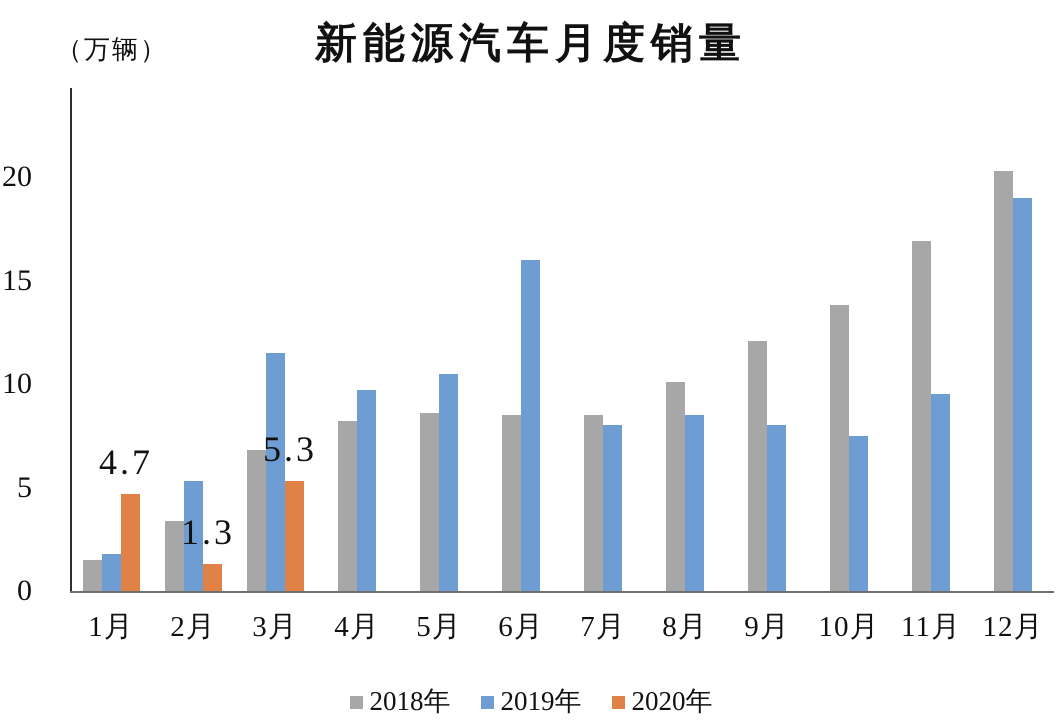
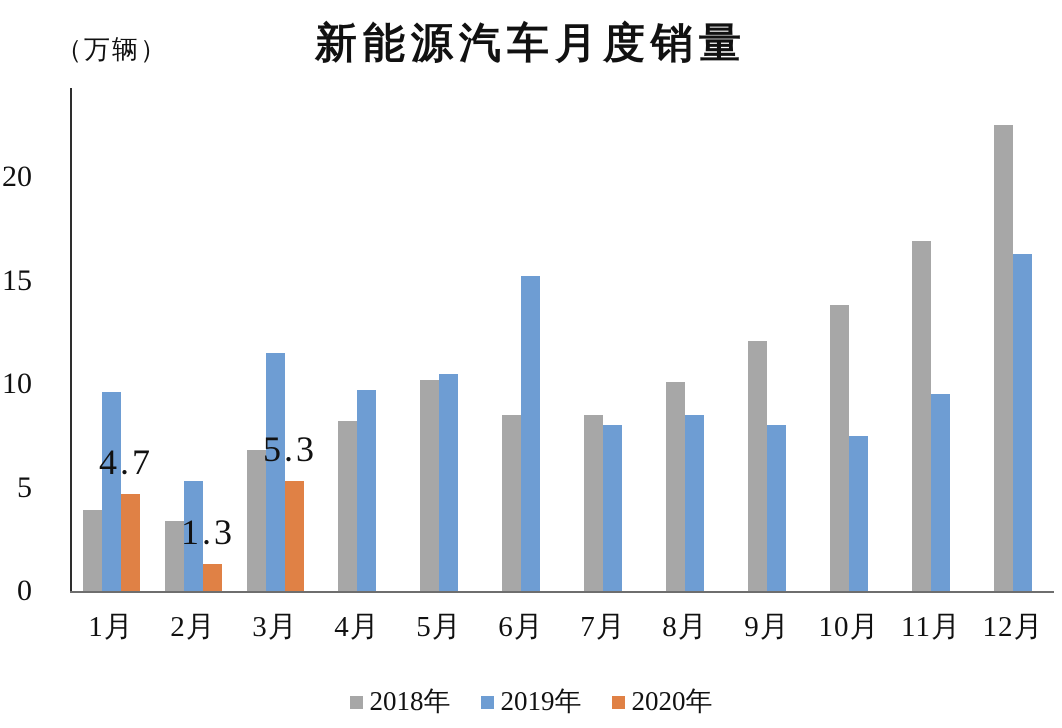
2018年/1月: 1.5 -> 3.9
2019年/1月: 1.8 -> 9.6
2018年/5月: 8.6 -> 10.2
2019年/6月: 16.0 -> 15.2
2018年/12月: 20.3 -> 22.5
2019年/12月: 19.0 -> 16.3
